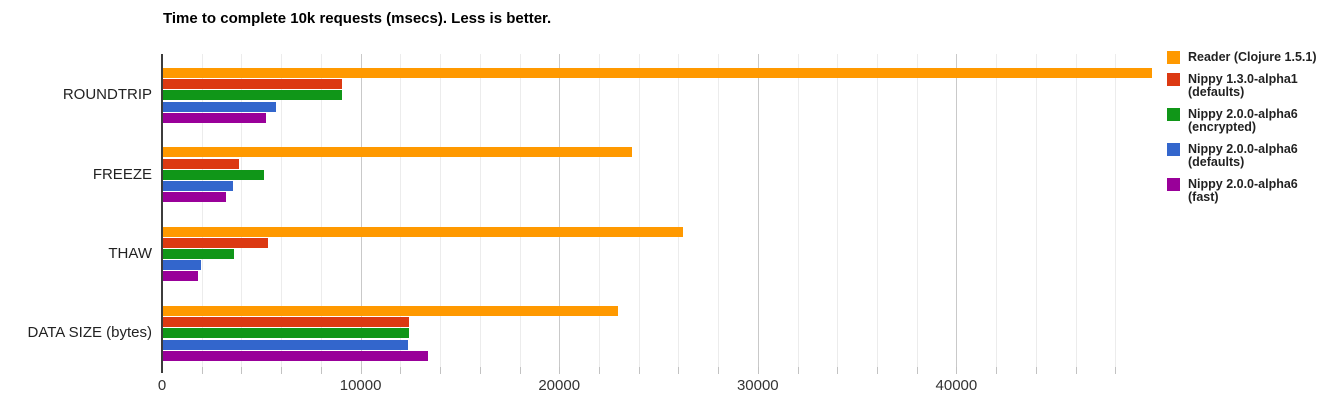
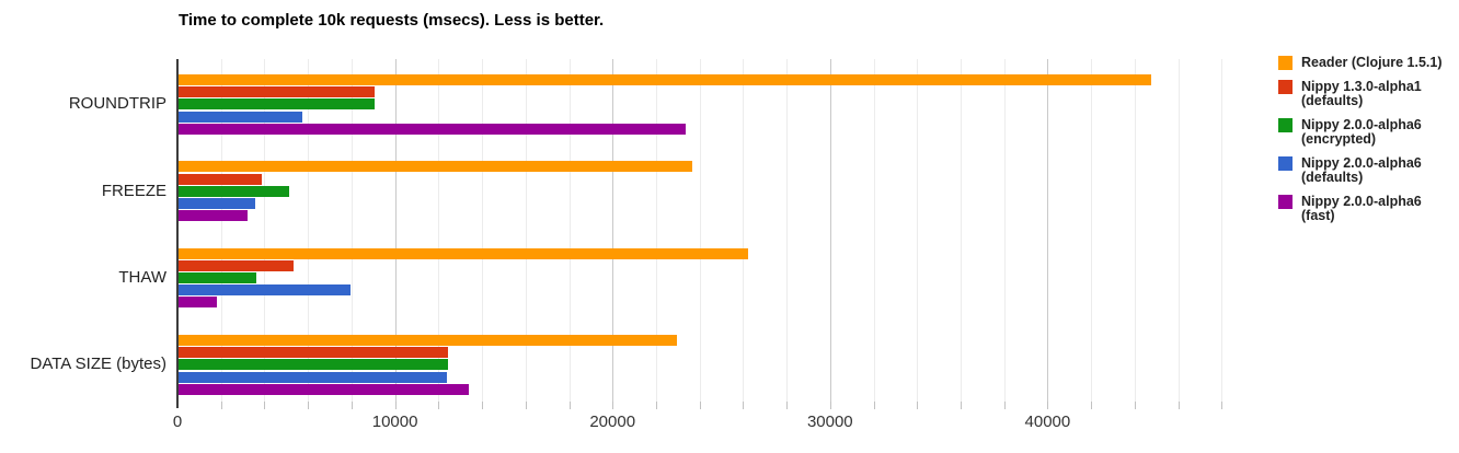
Reader (Clojure 1.5.1)/ROUNDTRIP: 49800 -> 44700
Nippy 2.0.0-alpha6 (fast)/ROUNDTRIP: 5200 -> 23300
Nippy 2.0.0-alpha6 (defaults)/THAW: 1900 -> 7900
